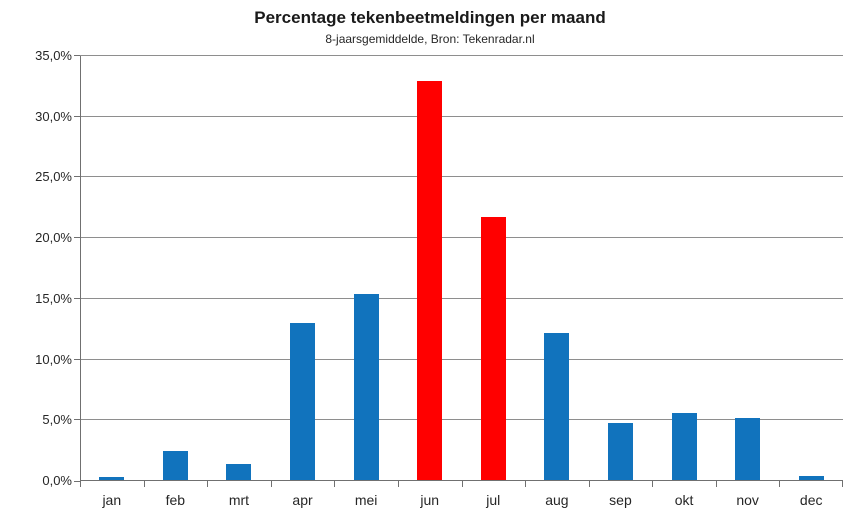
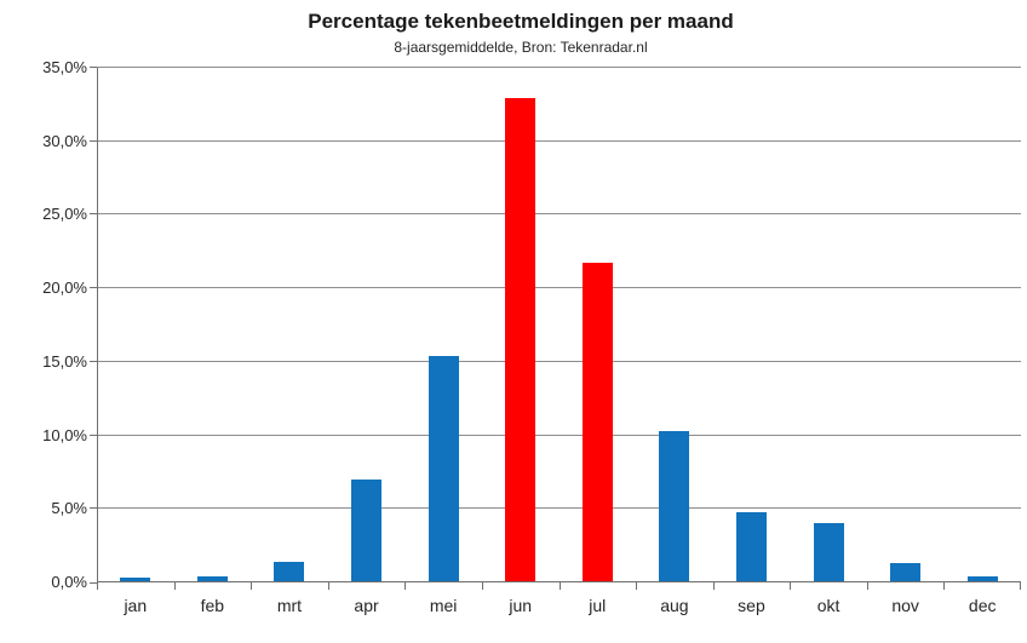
feb: 2,5% -> 0,4%
apr: 13,0% -> 7,0%
aug: 12,2% -> 10,3%
okt: 5,6% -> 4,0%
nov: 5,2% -> 1,3%
